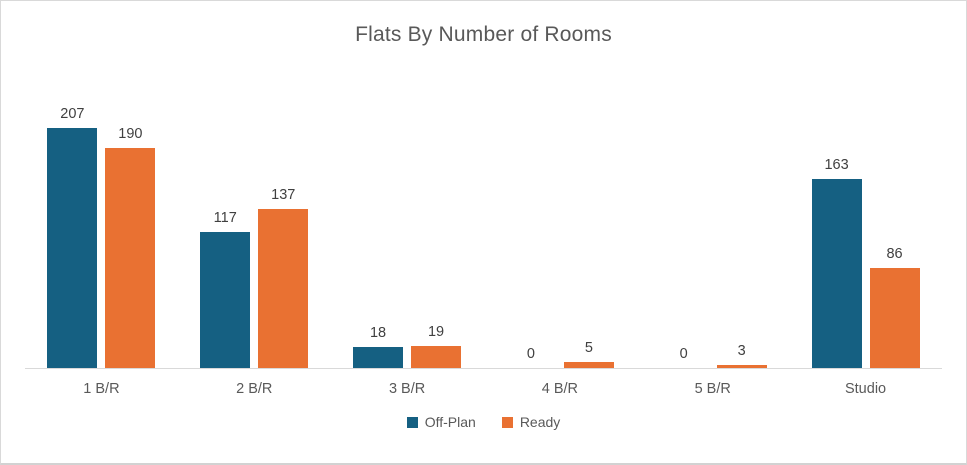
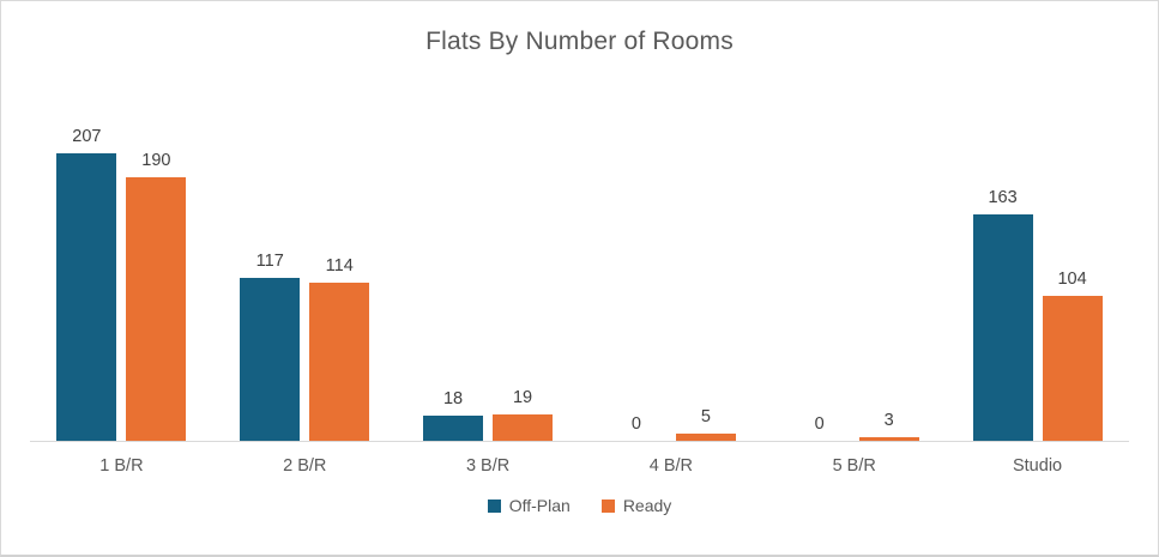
Ready/2 B/R: 137 -> 114
Ready/Studio: 86 -> 104
